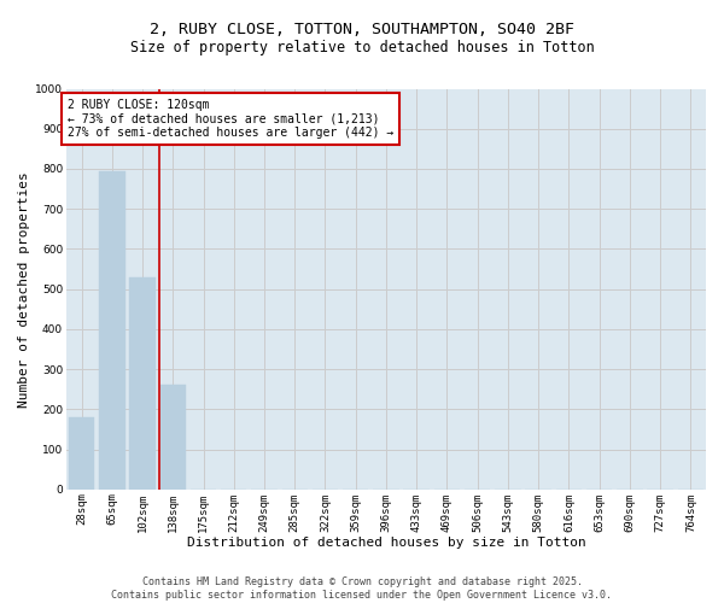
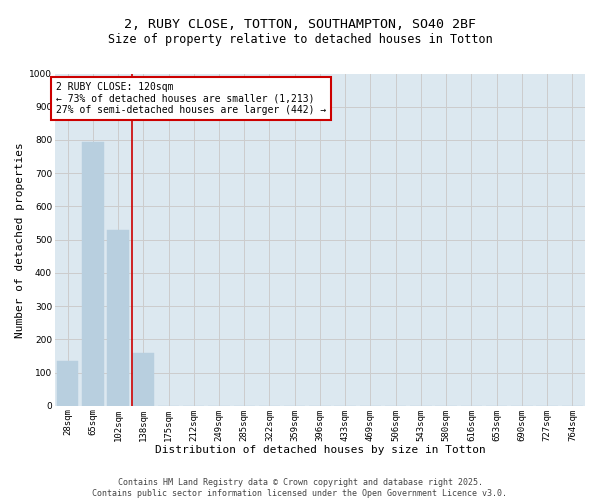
28sqm: 180 -> 135
138sqm: 260 -> 160
